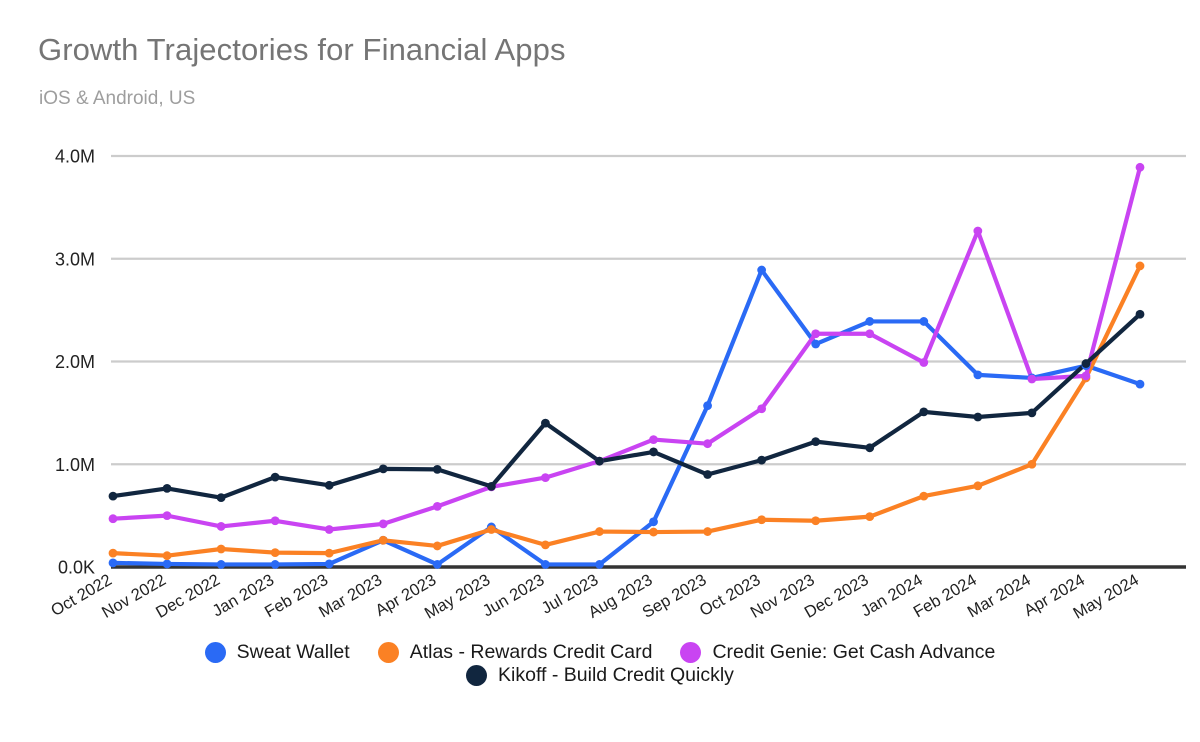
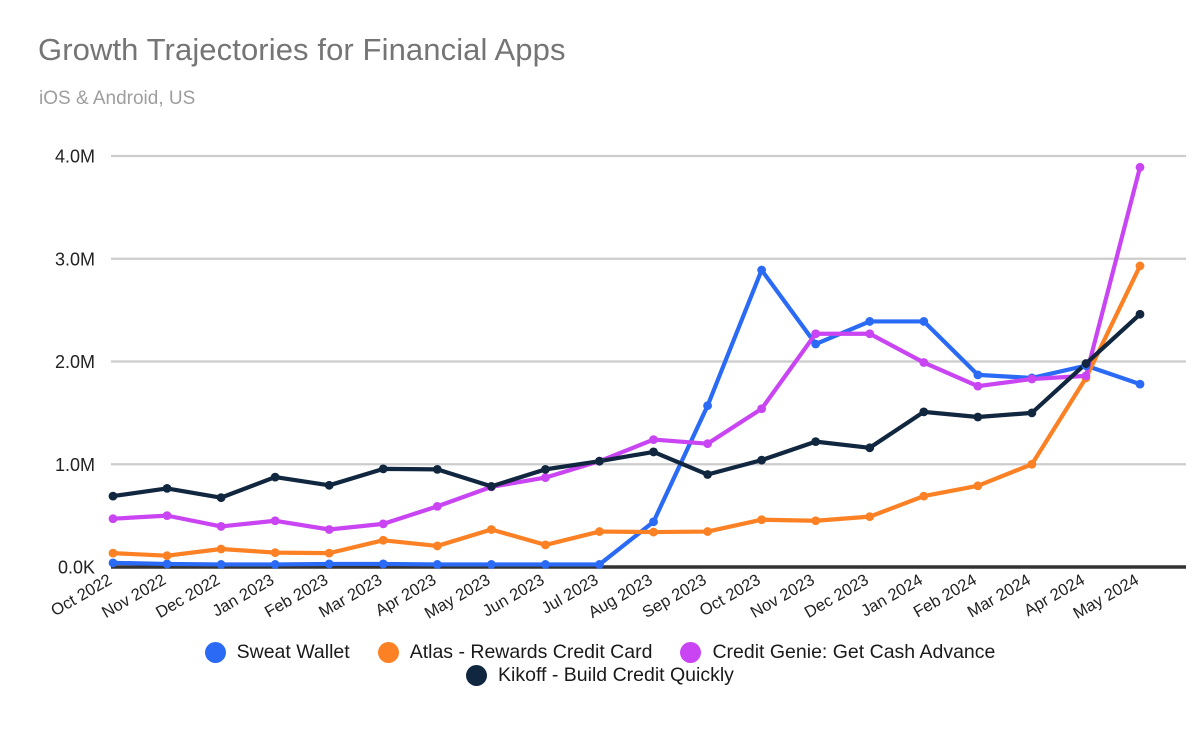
Sweat Wallet/Mar 2023: 0.26M -> 0.03M
Sweat Wallet/May 2023: 0.39M -> 0.02M
Kikoff - Build Credit Quickly/Jun 2023: 1.40M -> 0.95M
Credit Genie: Get Cash Advance/Feb 2024: 3.27M -> 1.76M
